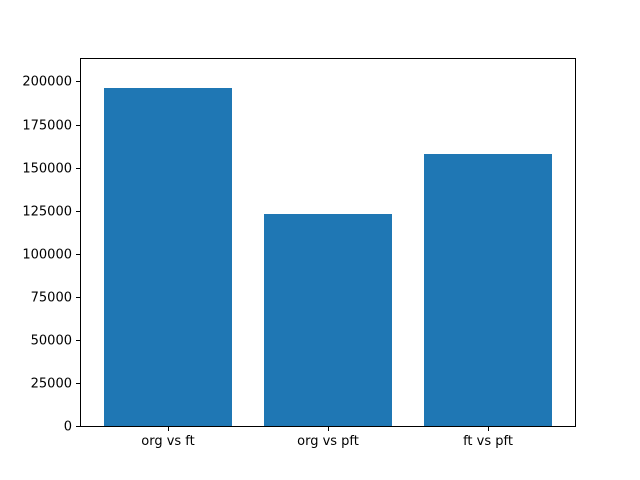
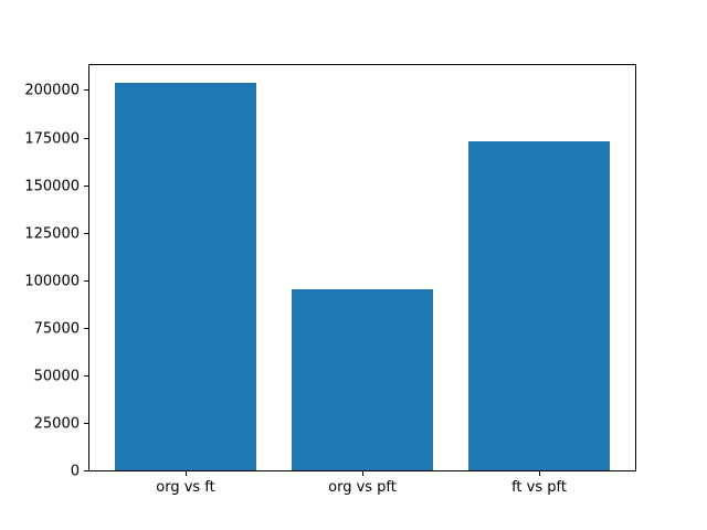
org vs ft: 196000 -> 204000
org vs pft: 123000 -> 95000
ft vs pft: 158000 -> 173000
